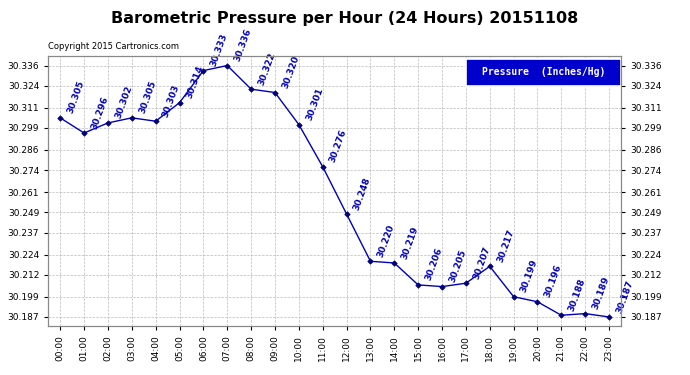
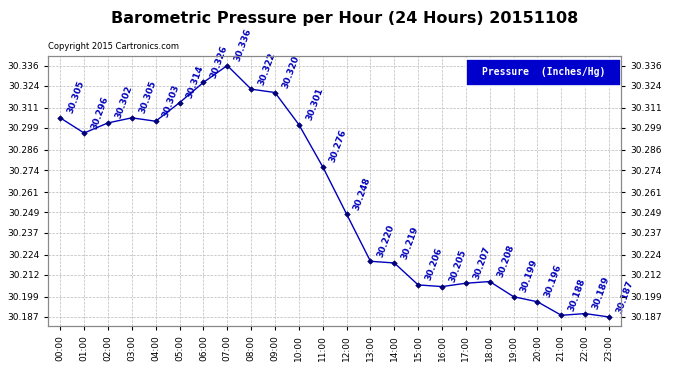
06:00: 30.333 -> 30.326
18:00: 30.217 -> 30.208
